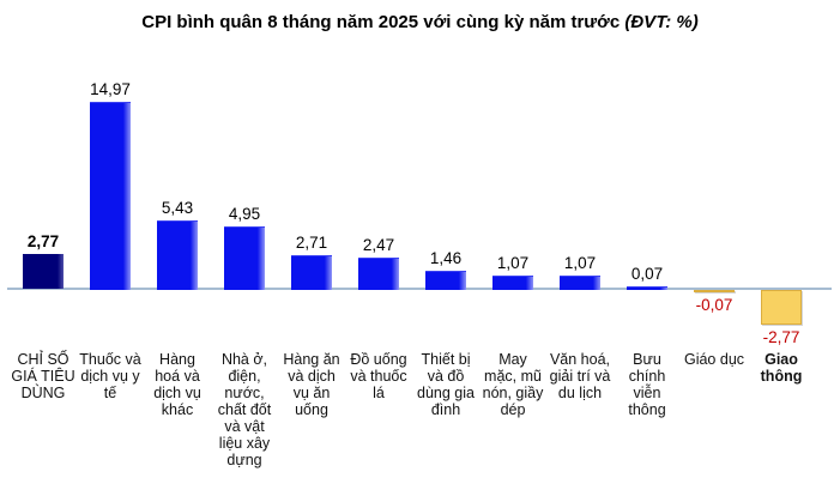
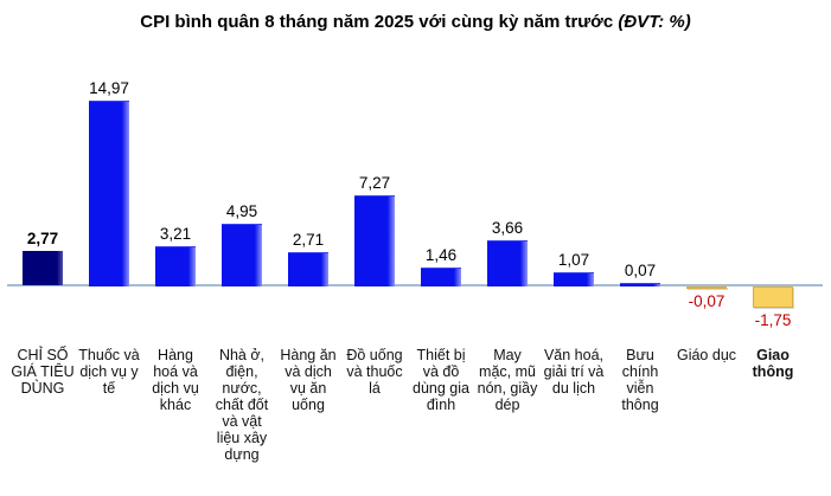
Hàng hoá và dịch vụ khác: 5,43 -> 3,21
Đồ uống và thuốc lá: 2,47 -> 7,27
May mặc, mũ nón, giầy dép: 1,07 -> 3,66
Giao thông: -2,77 -> -1,75
